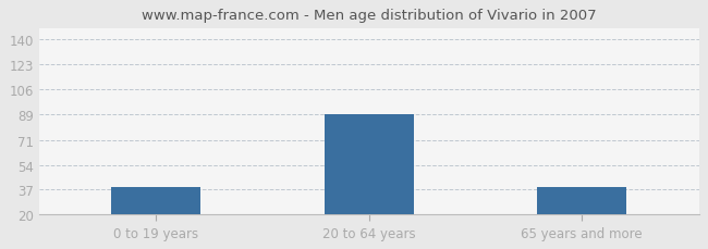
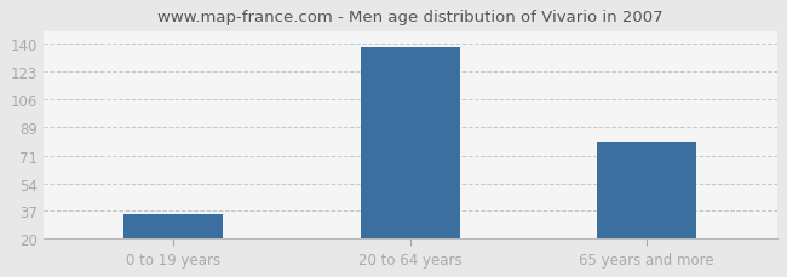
0 to 19 years: 39 -> 35
20 to 64 years: 89 -> 138
65 years and more: 39 -> 80
